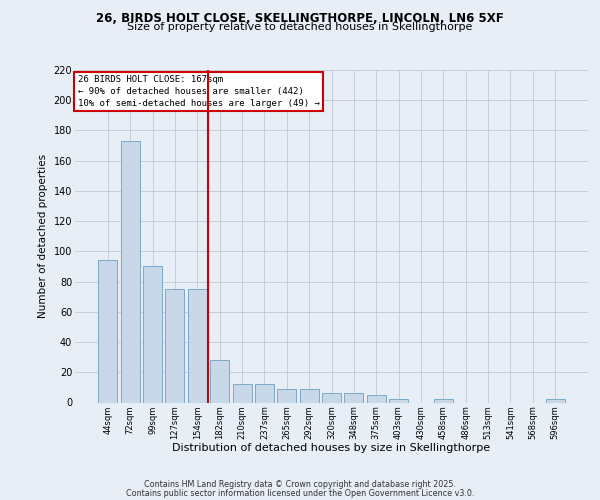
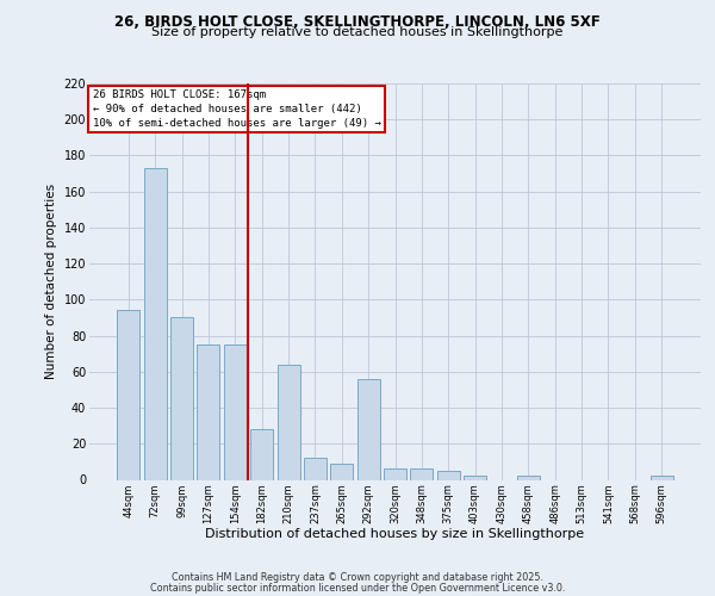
210sqm: 12 -> 64
292sqm: 9 -> 56
